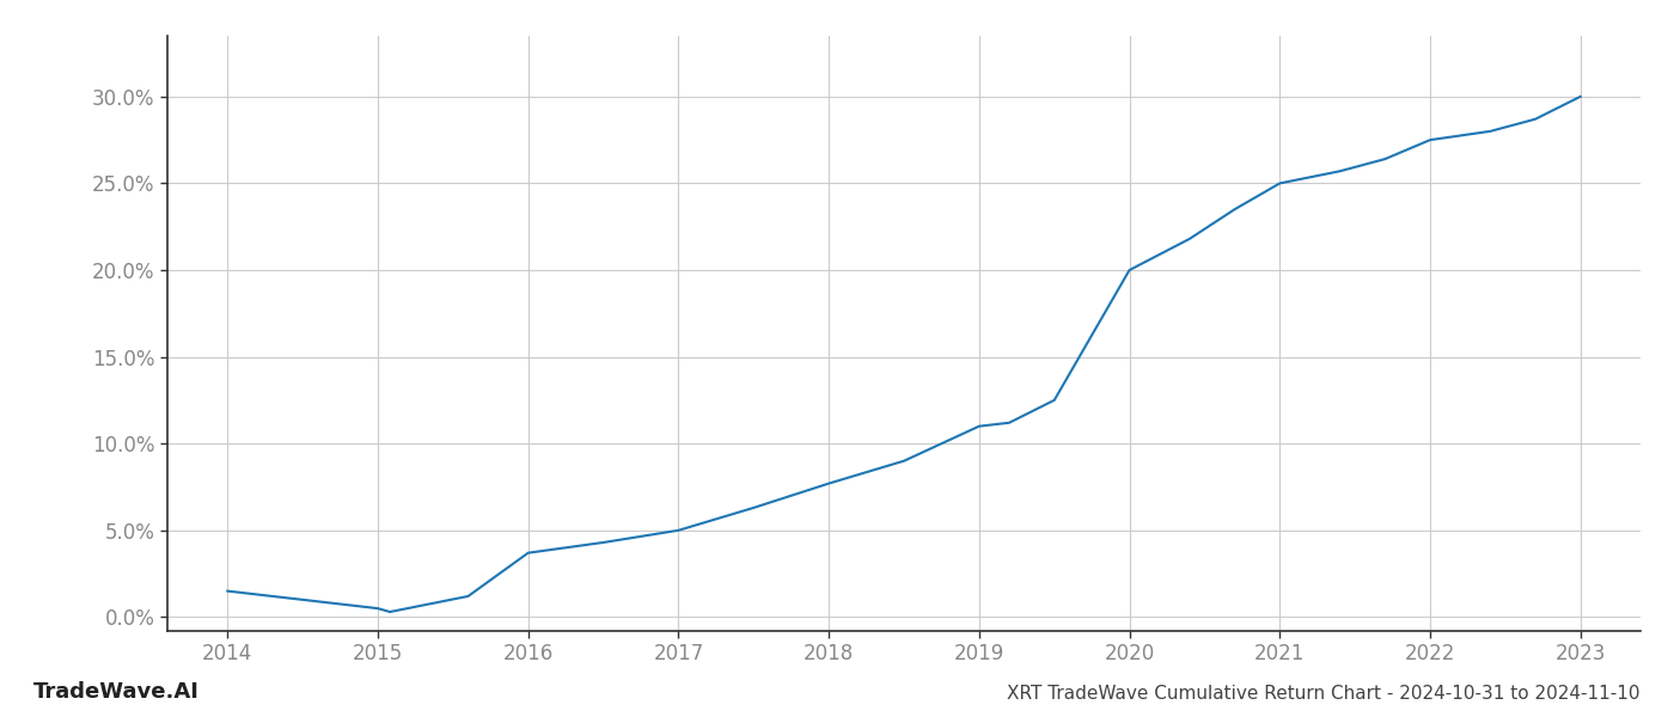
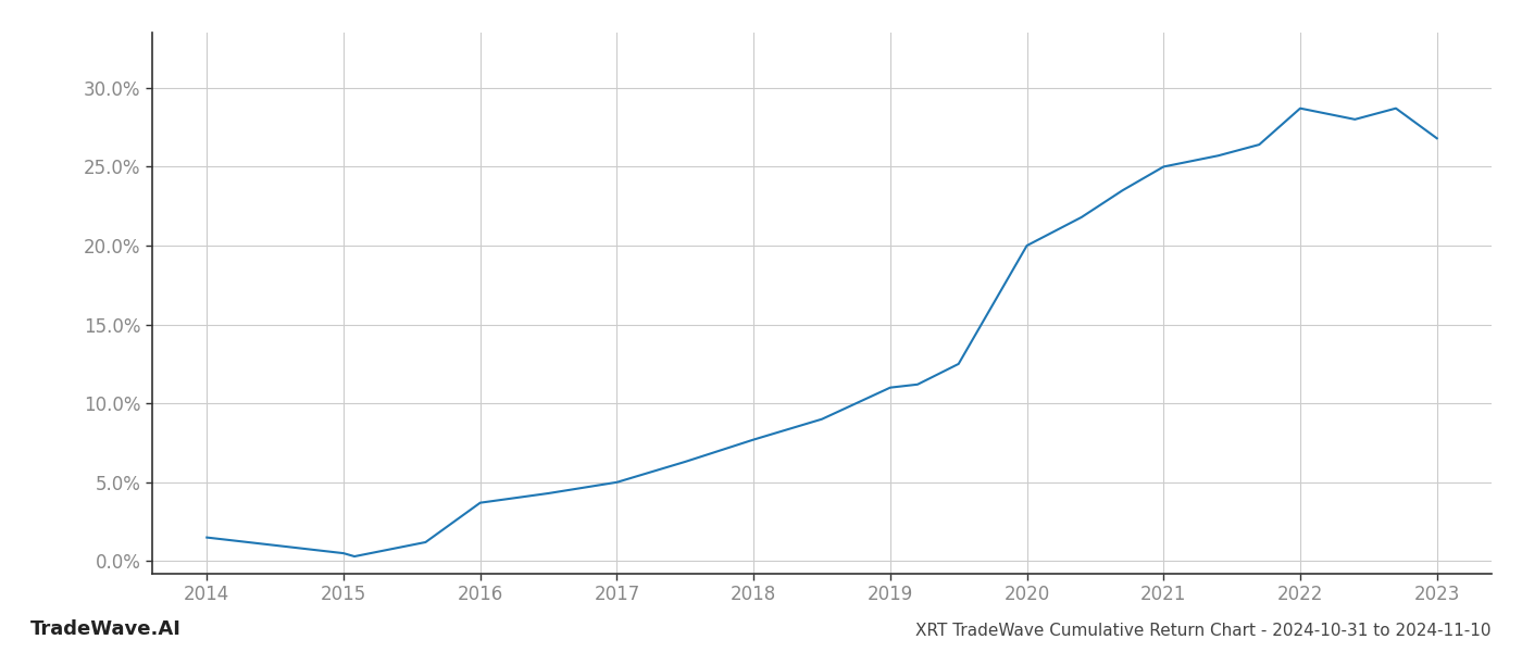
2022: 27.5% -> 28.7%
2023: 30.0% -> 26.8%
